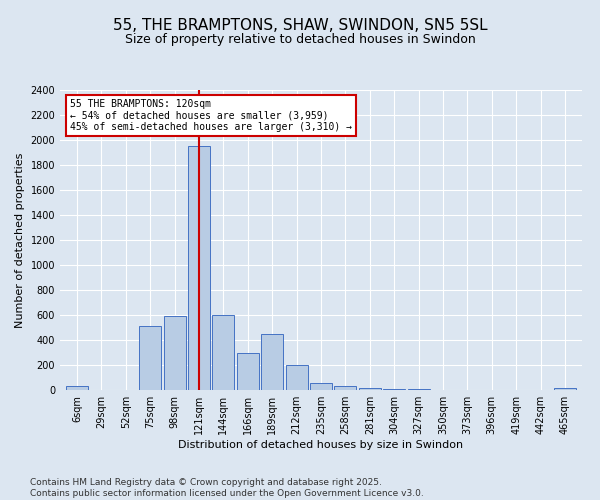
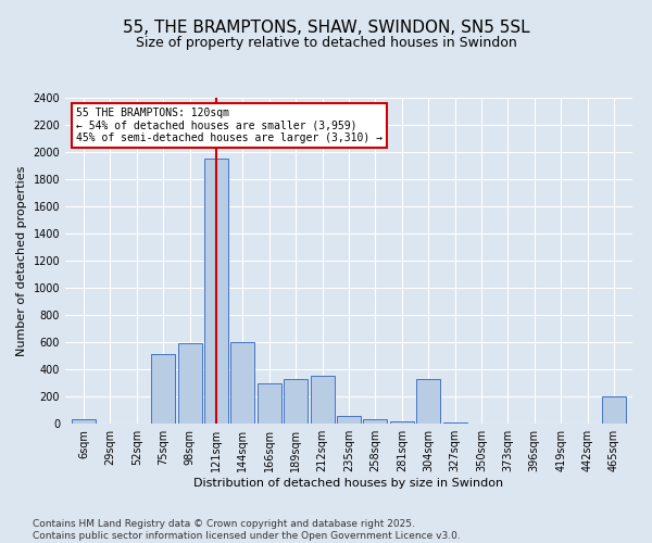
189sqm: 450 -> 330
212sqm: 200 -> 350
304sqm: 10 -> 330
465sqm: 20 -> 200
